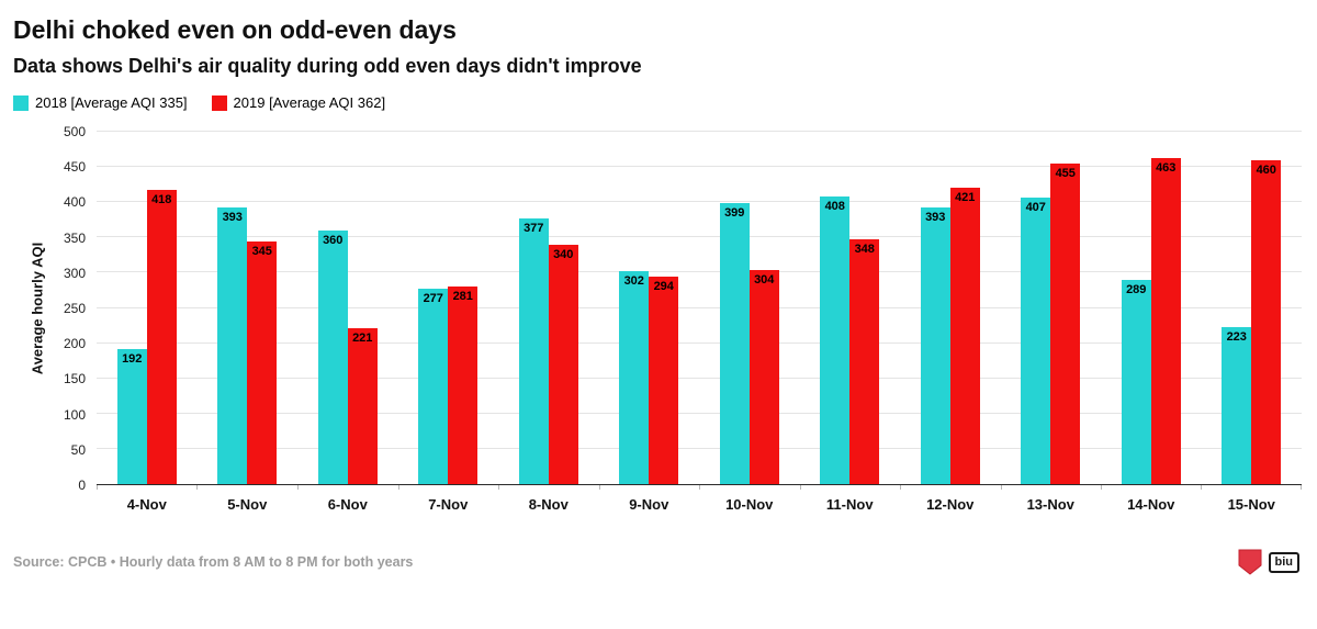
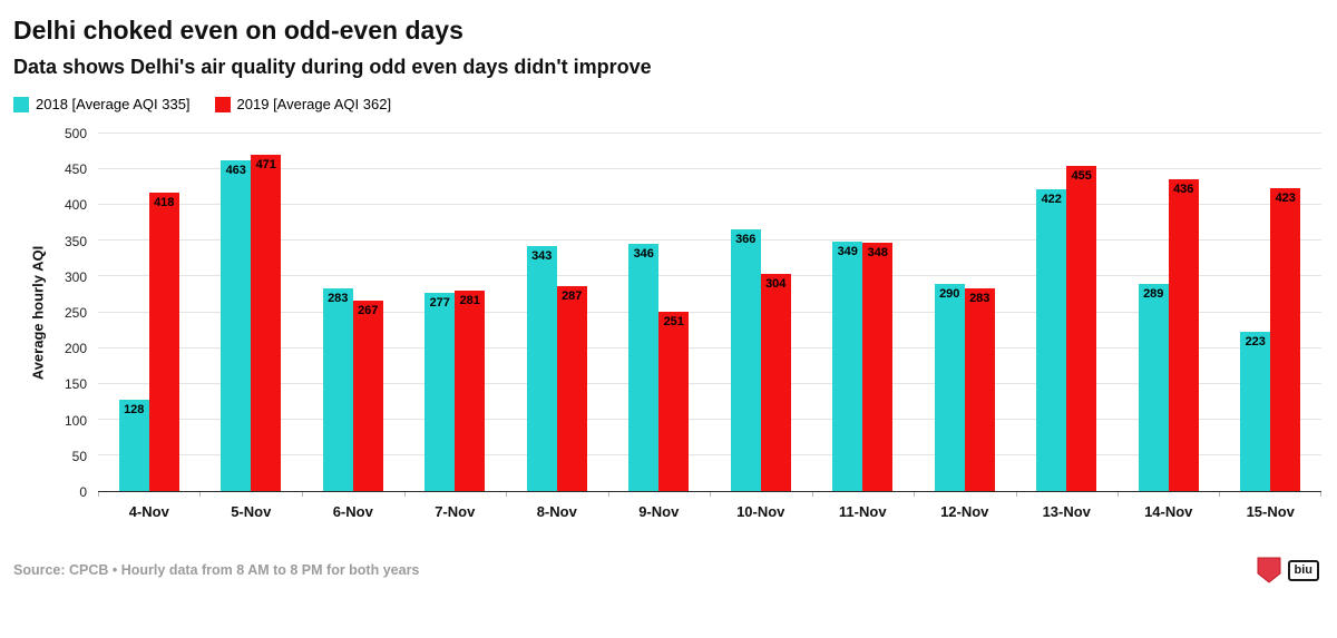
2018 [Average AQI 335]/4-Nov: 192 -> 128
2018 [Average AQI 335]/5-Nov: 393 -> 463
2019 [Average AQI 362]/5-Nov: 345 -> 471
2018 [Average AQI 335]/6-Nov: 360 -> 283
2019 [Average AQI 362]/6-Nov: 221 -> 267
2018 [Average AQI 335]/8-Nov: 377 -> 343
2019 [Average AQI 362]/8-Nov: 340 -> 287
2018 [Average AQI 335]/9-Nov: 302 -> 346
2019 [Average AQI 362]/9-Nov: 294 -> 251
2018 [Average AQI 335]/10-Nov: 399 -> 366
2018 [Average AQI 335]/11-Nov: 408 -> 349
2018 [Average AQI 335]/12-Nov: 393 -> 290
2019 [Average AQI 362]/12-Nov: 421 -> 283
2018 [Average AQI 335]/13-Nov: 407 -> 422
2019 [Average AQI 362]/14-Nov: 463 -> 436
2019 [Average AQI 362]/15-Nov: 460 -> 423
